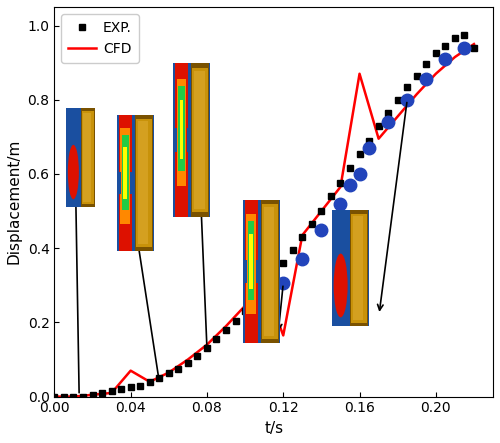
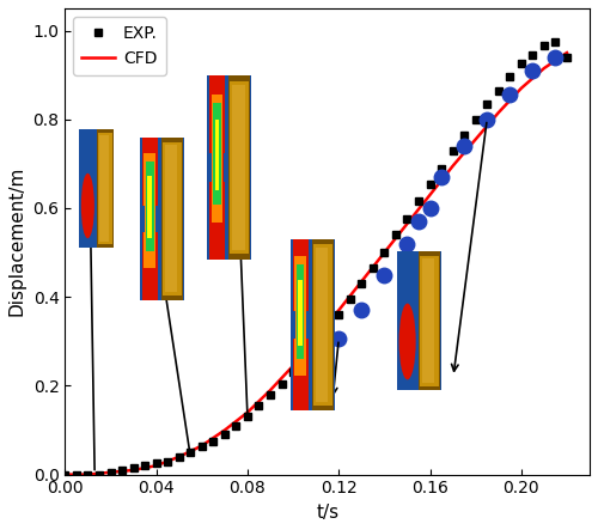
CFD/0.04: 0.070 -> 0.020
CFD/0.12: 0.165 -> 0.370
CFD/0.16: 0.870 -> 0.630
